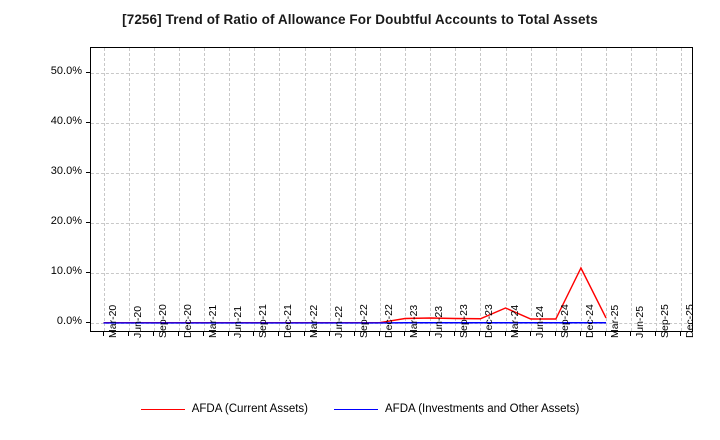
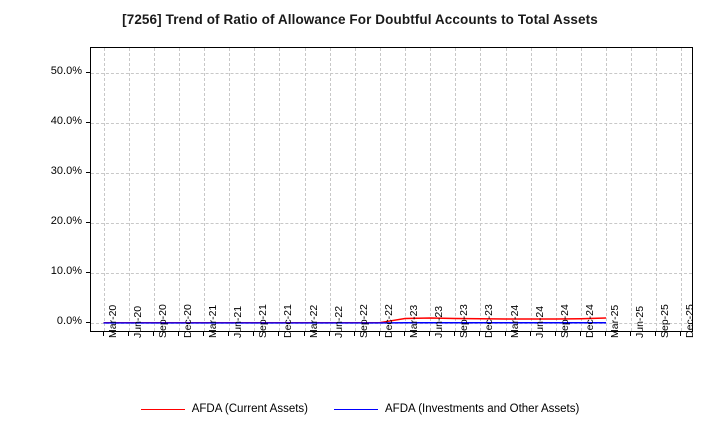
AFDA (Current Assets)/Mar-24: 3% -> 1%
AFDA (Current Assets)/Dec-24: 11% -> 1%
